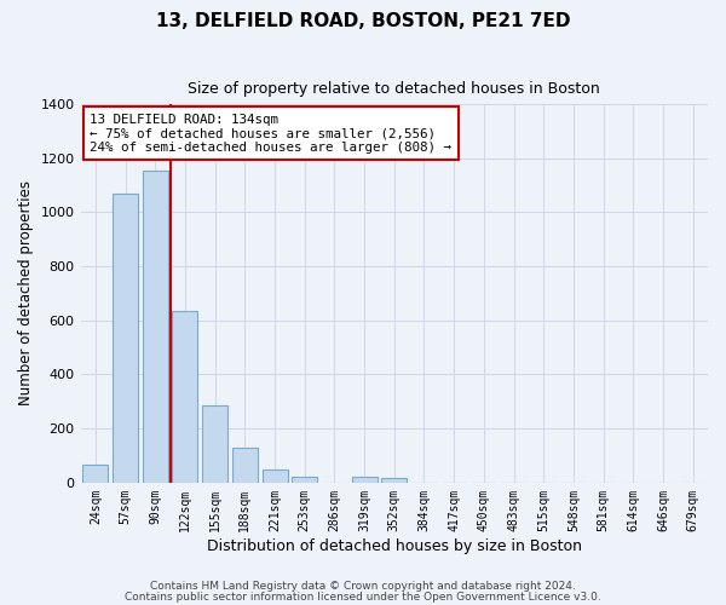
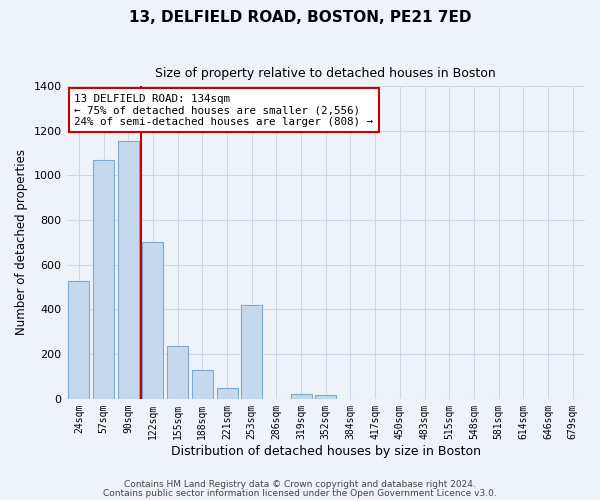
24sqm: 65 -> 525
122sqm: 635 -> 700
155sqm: 285 -> 235
253sqm: 20 -> 420
